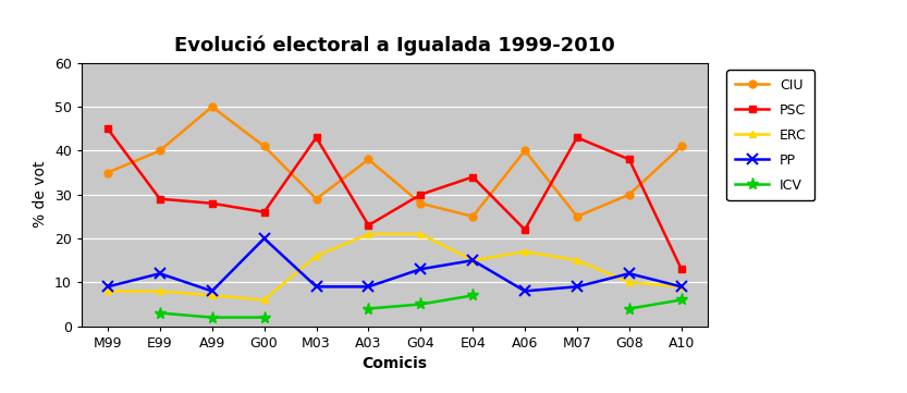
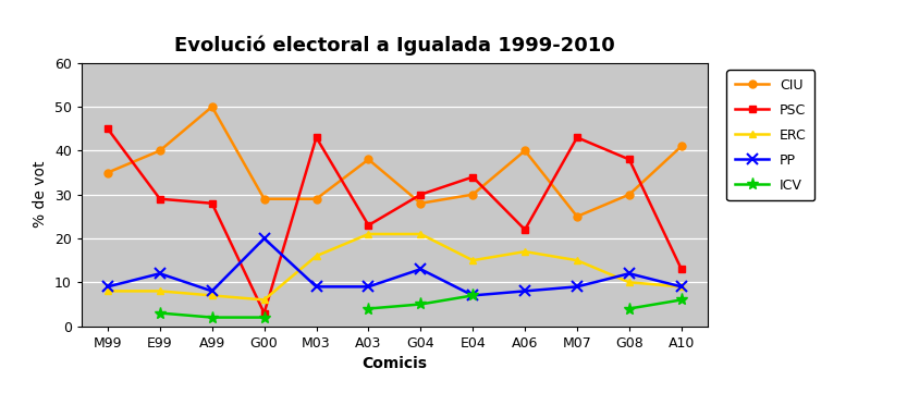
CIU/G00: 41 -> 29
PSC/G00: 26 -> 3
CIU/E04: 25 -> 30
PP/E04: 15 -> 7
